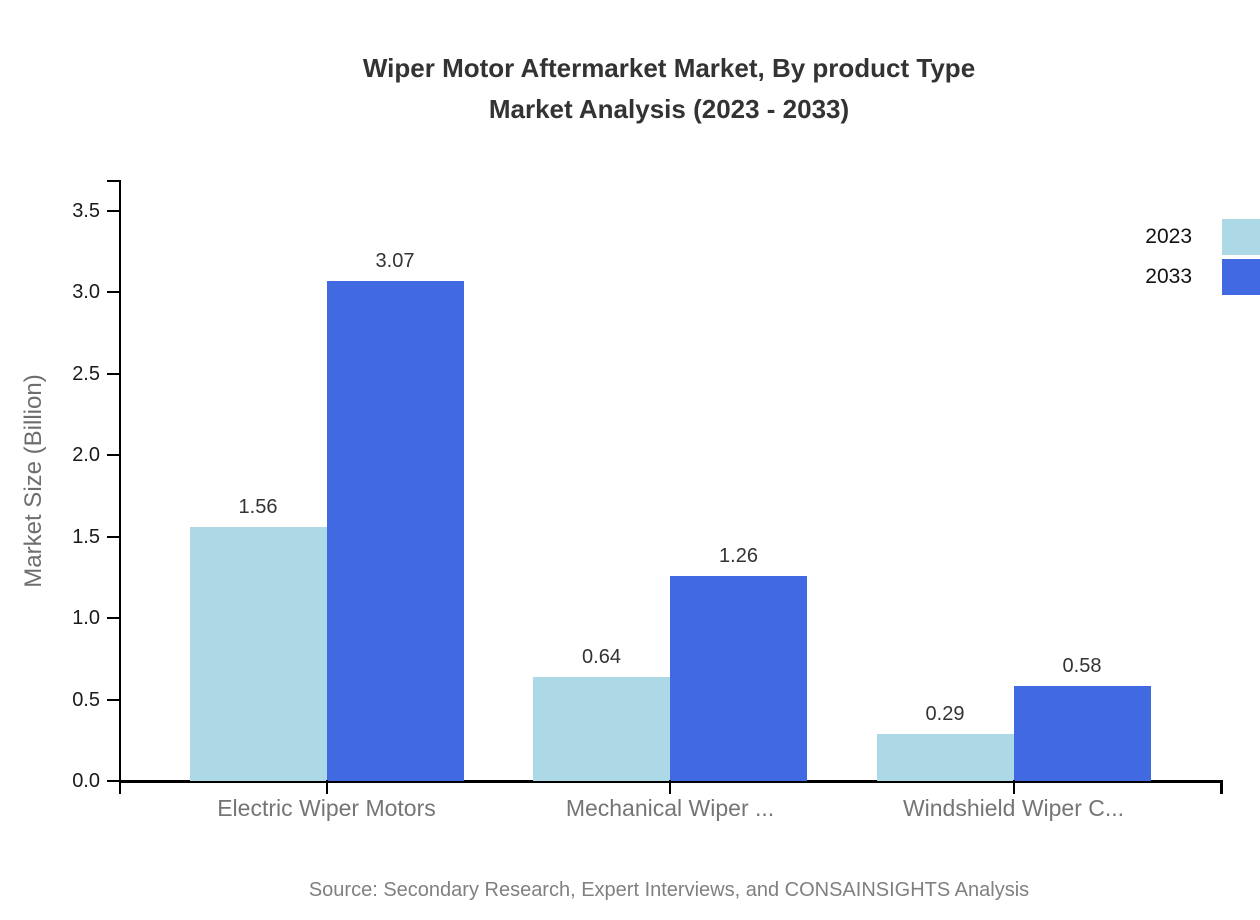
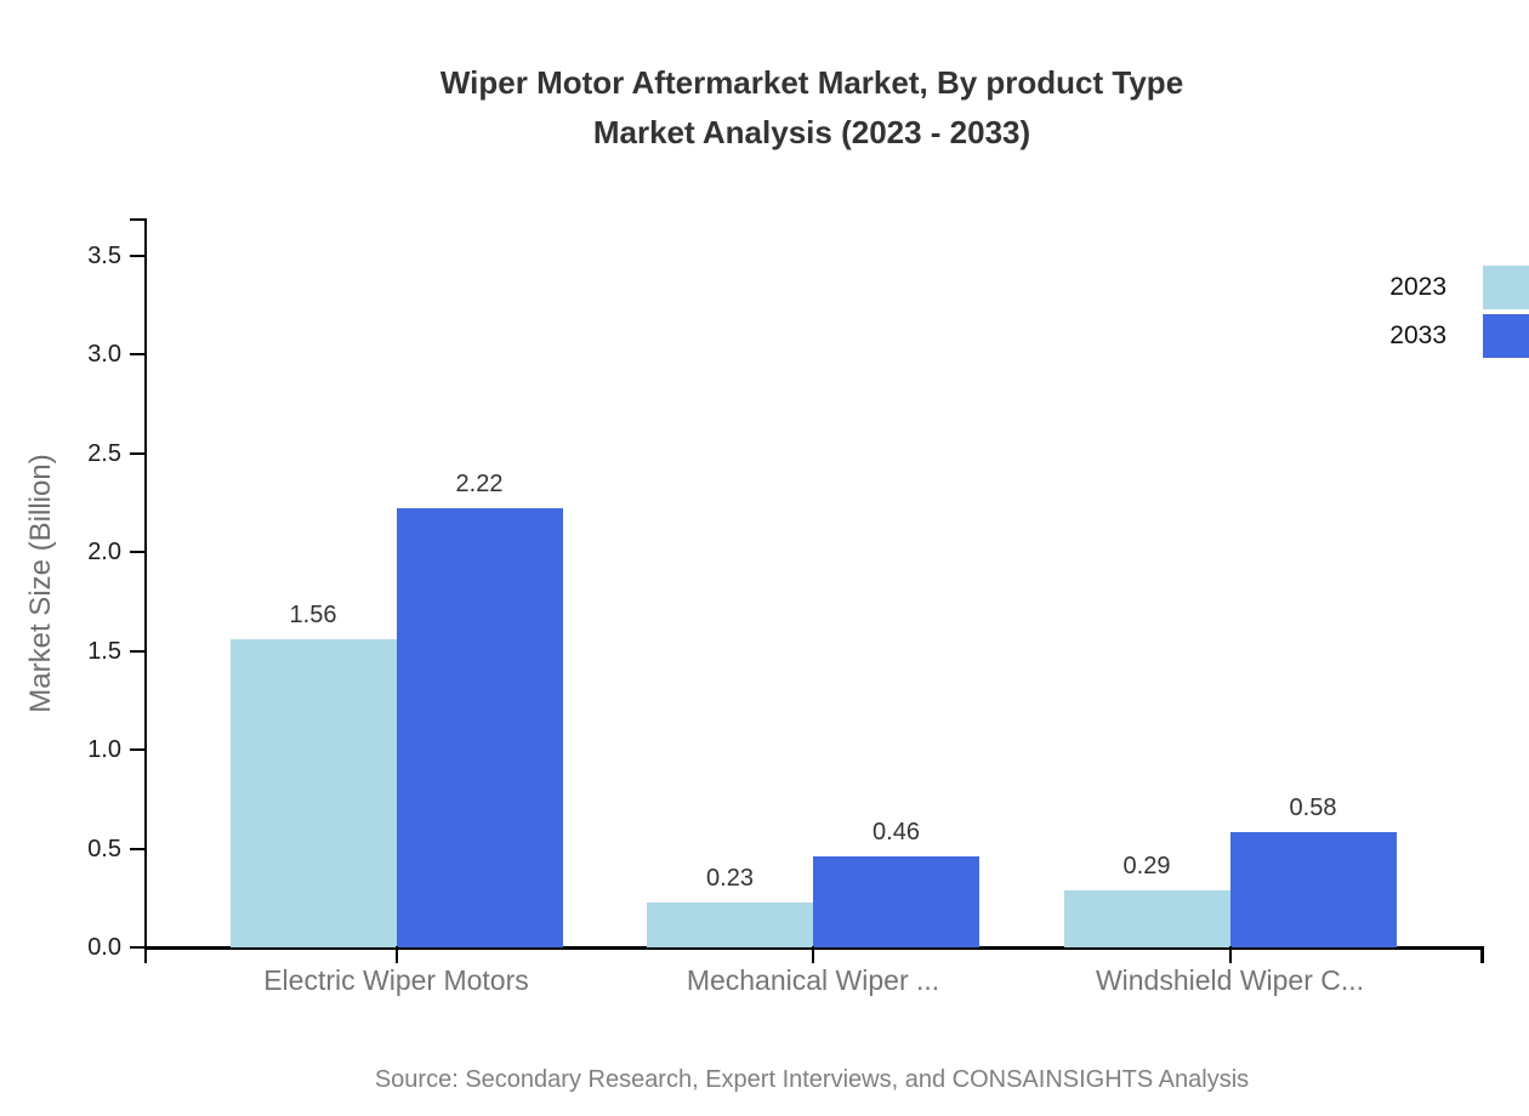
2033/Electric Wiper Motors: 3.07 -> 2.22
2023/Mechanical Wiper ...: 0.64 -> 0.23
2033/Mechanical Wiper ...: 1.26 -> 0.46
